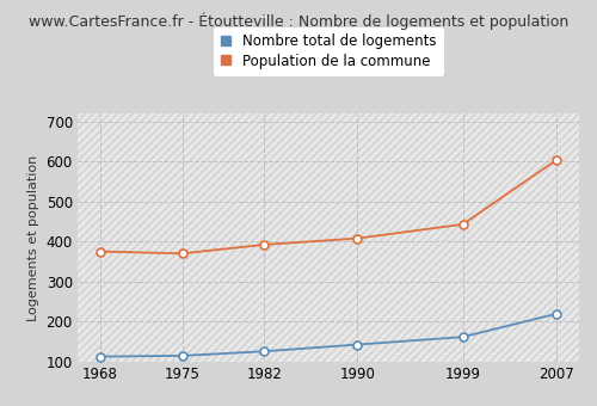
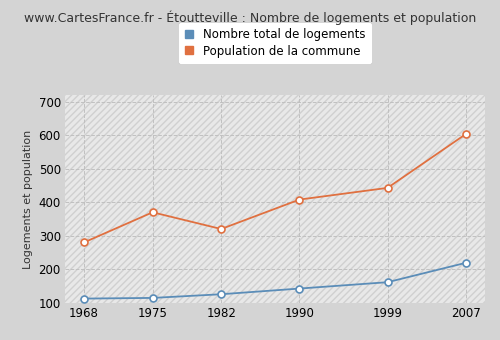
Population de la commune/1968: 375 -> 280
Population de la commune/1982: 392 -> 320
